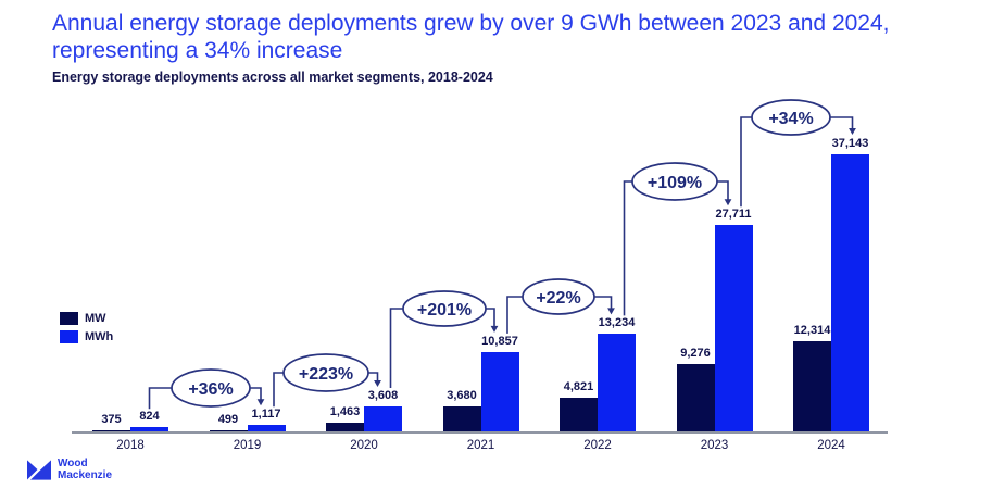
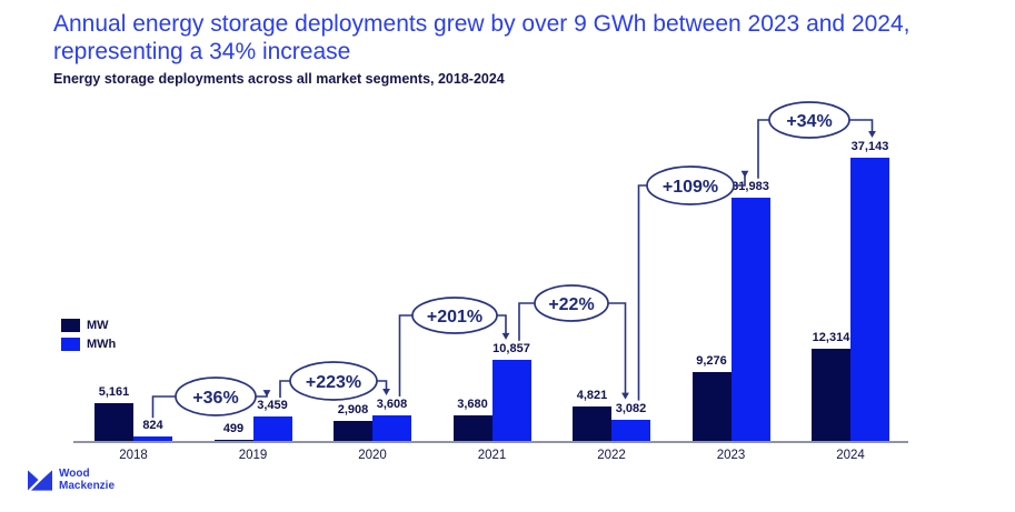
MW/2018: 375 -> 5,161
MWh/2019: 1,117 -> 3,459
MW/2020: 1,463 -> 2,908
MWh/2022: 13,234 -> 3,082
MWh/2023: 27,711 -> 31,983
